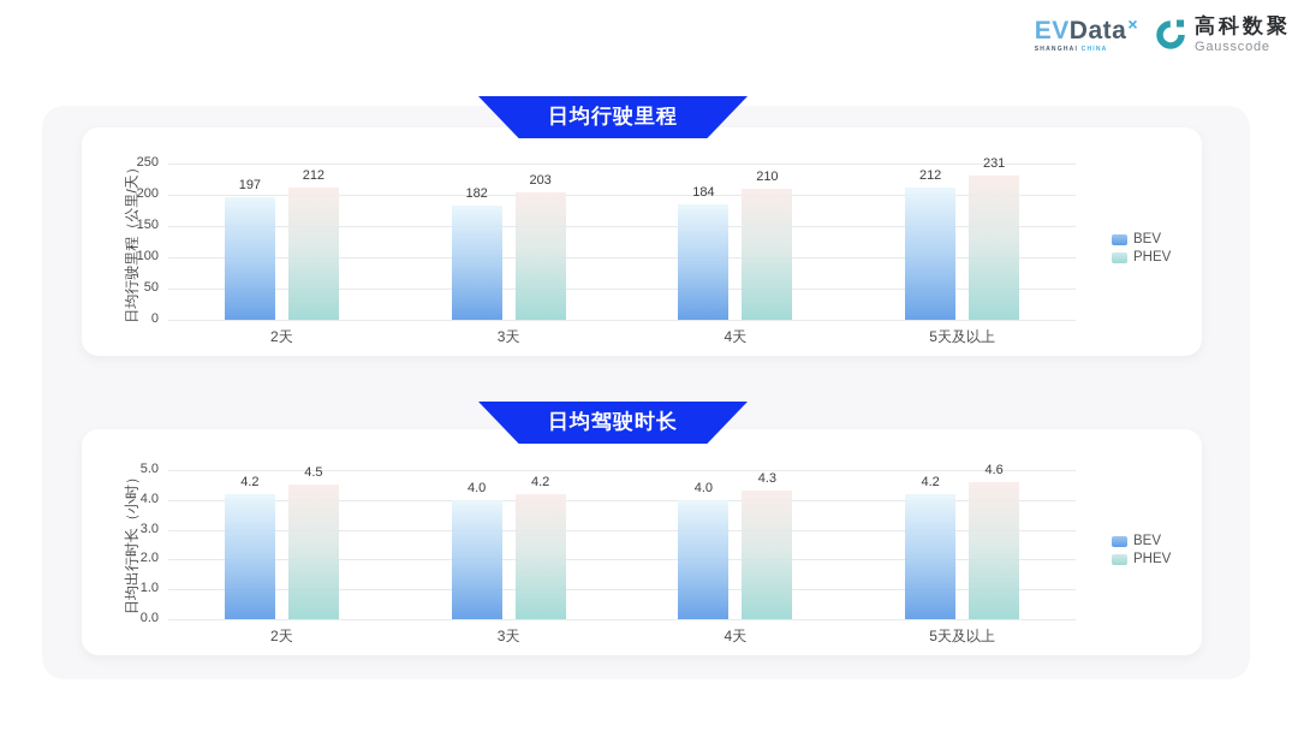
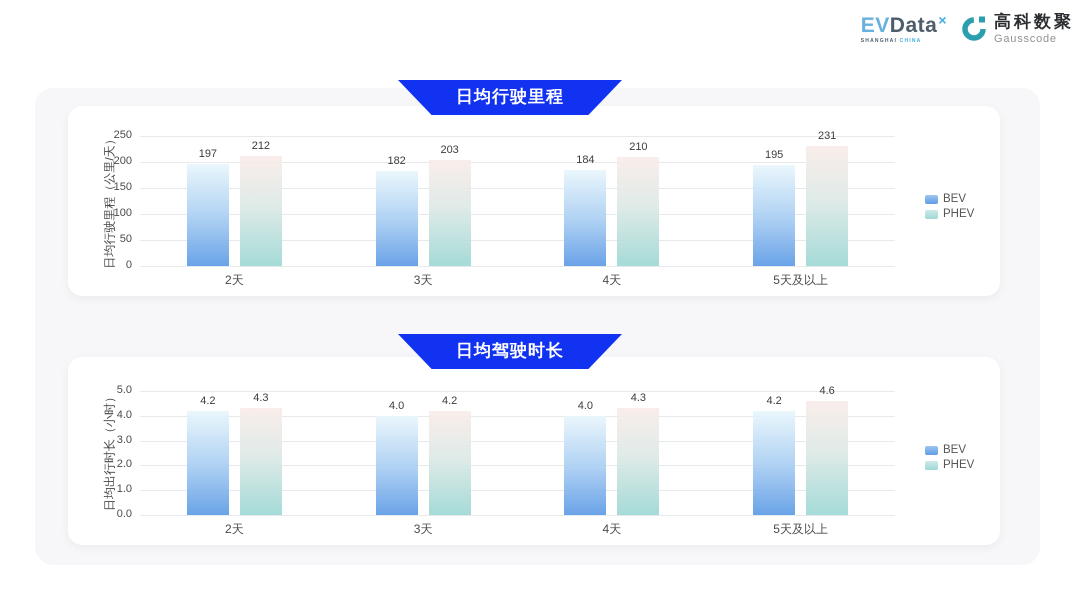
日均行驶里程/BEV/5天及以上: 212 -> 195
日均驾驶时长/PHEV/2天: 4.5 -> 4.3
